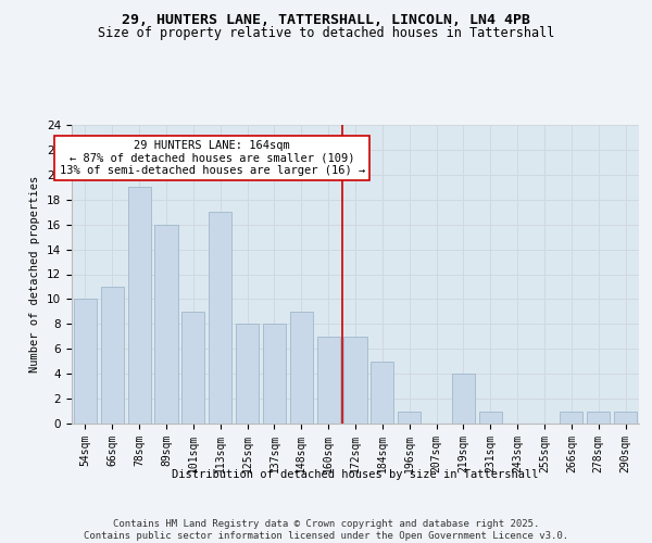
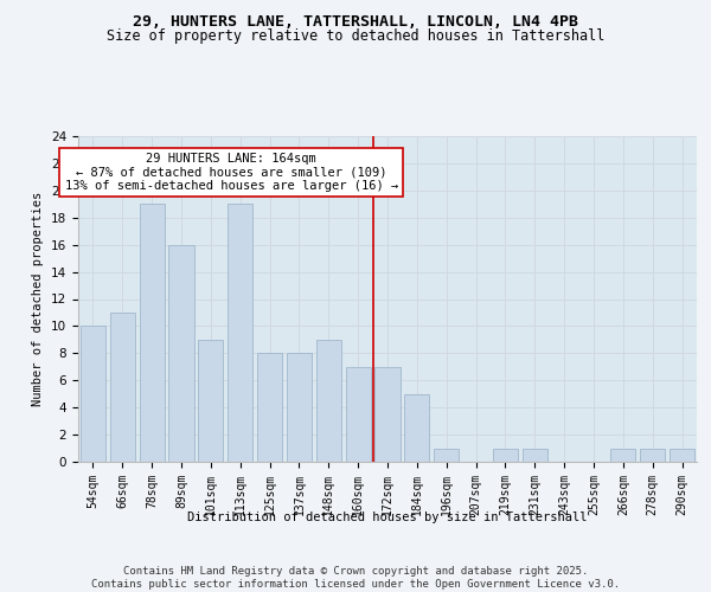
113sqm: 17 -> 19
219sqm: 4 -> 1
